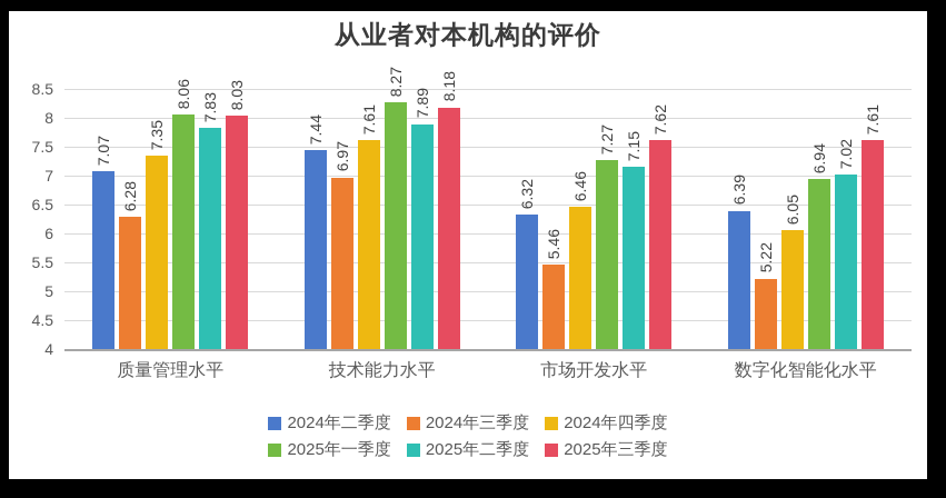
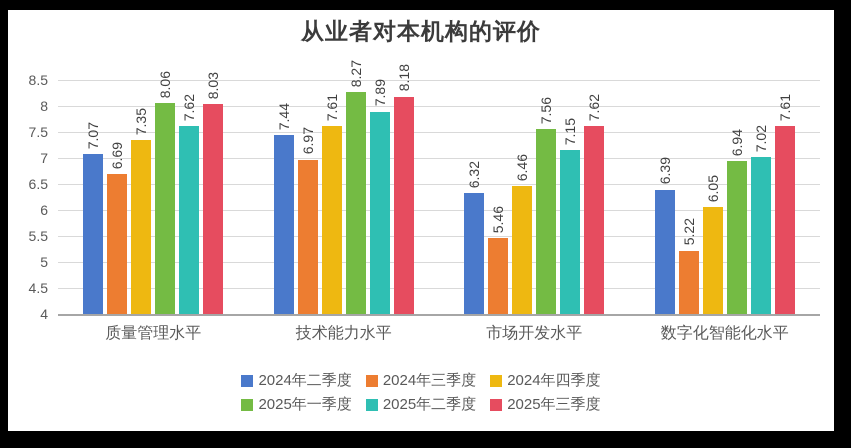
2024年三季度/质量管理水平: 6.28 -> 6.69
2025年二季度/质量管理水平: 7.83 -> 7.62
2025年一季度/市场开发水平: 7.27 -> 7.56
